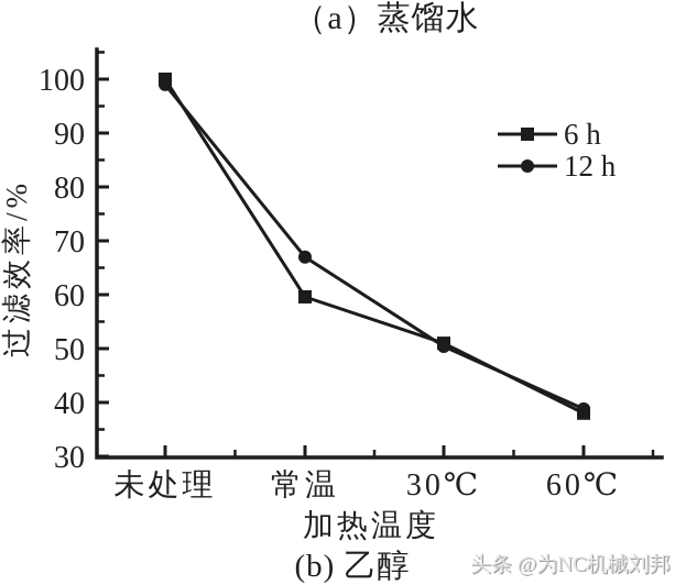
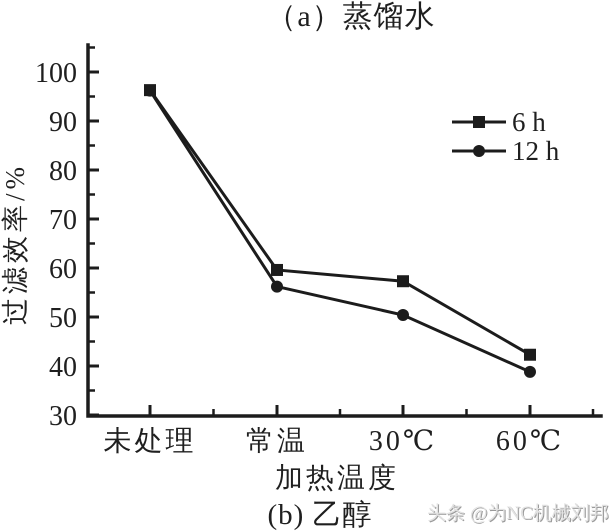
6 h/未处理: 100 -> 96
12 h/未处理: 99 -> 96
12 h/常温: 67 -> 56
6 h/30℃: 51 -> 57
6 h/60℃: 38 -> 42
